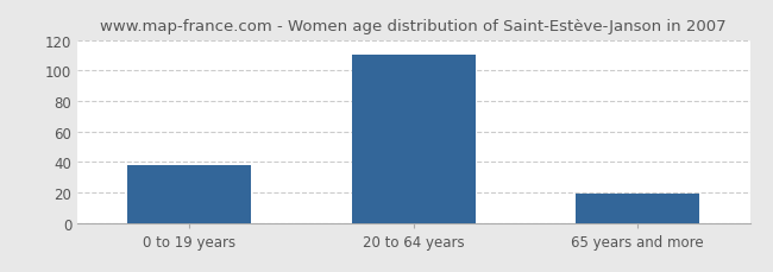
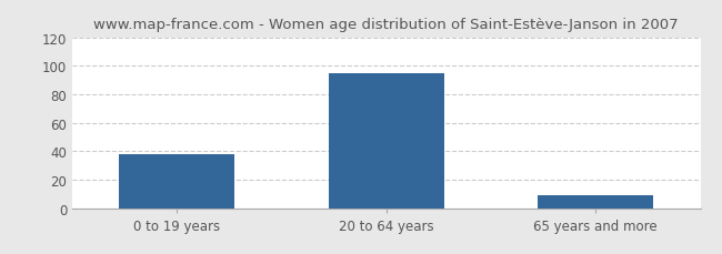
20 to 64 years: 110 -> 95
65 years and more: 19 -> 9
